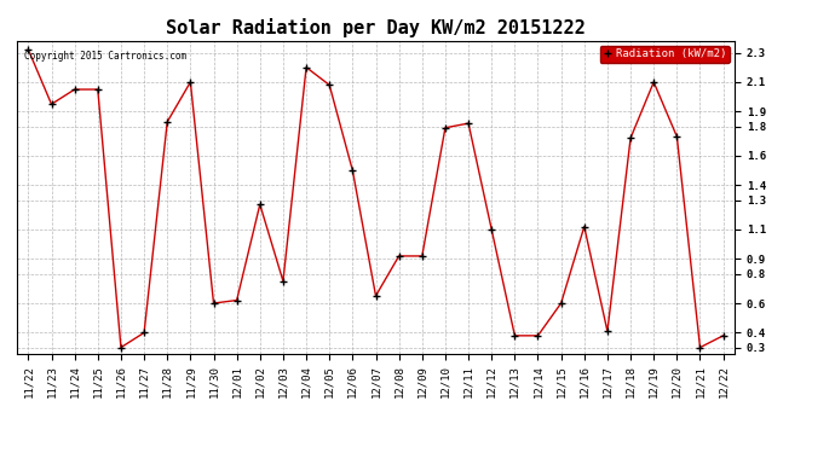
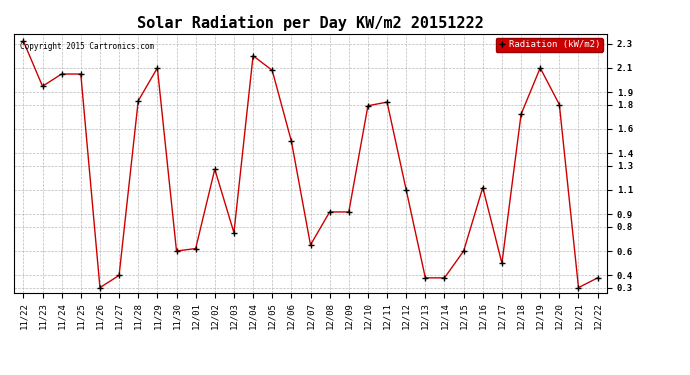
12/17: 0.41 -> 0.50
12/20: 1.73 -> 1.80
